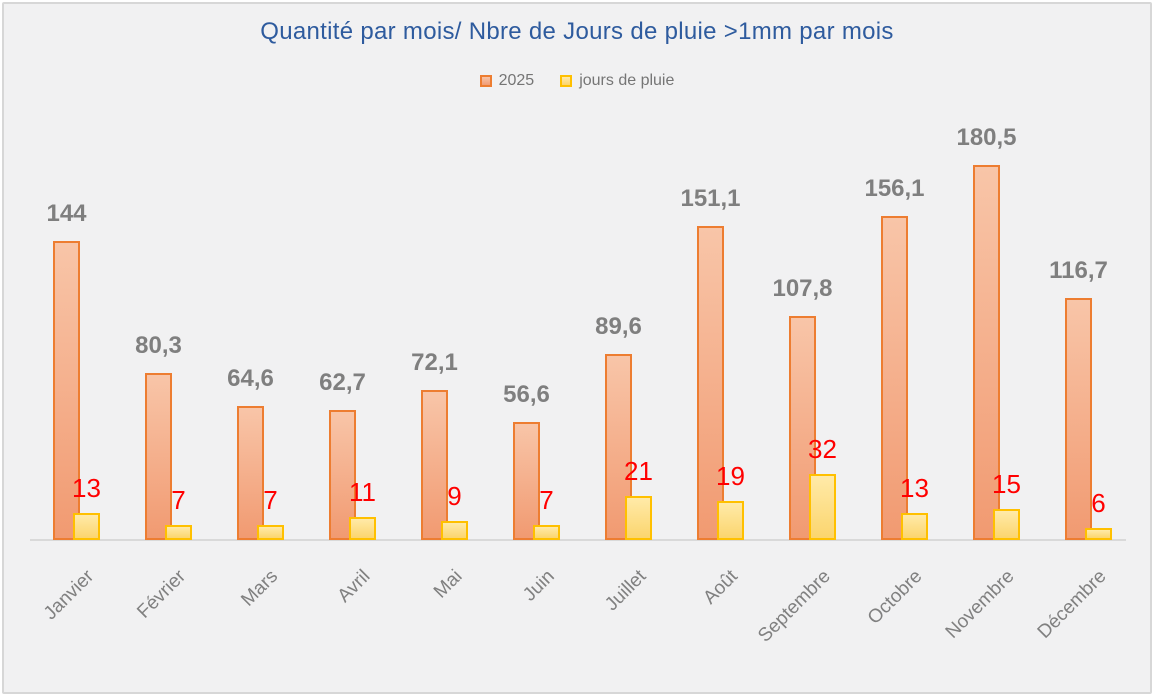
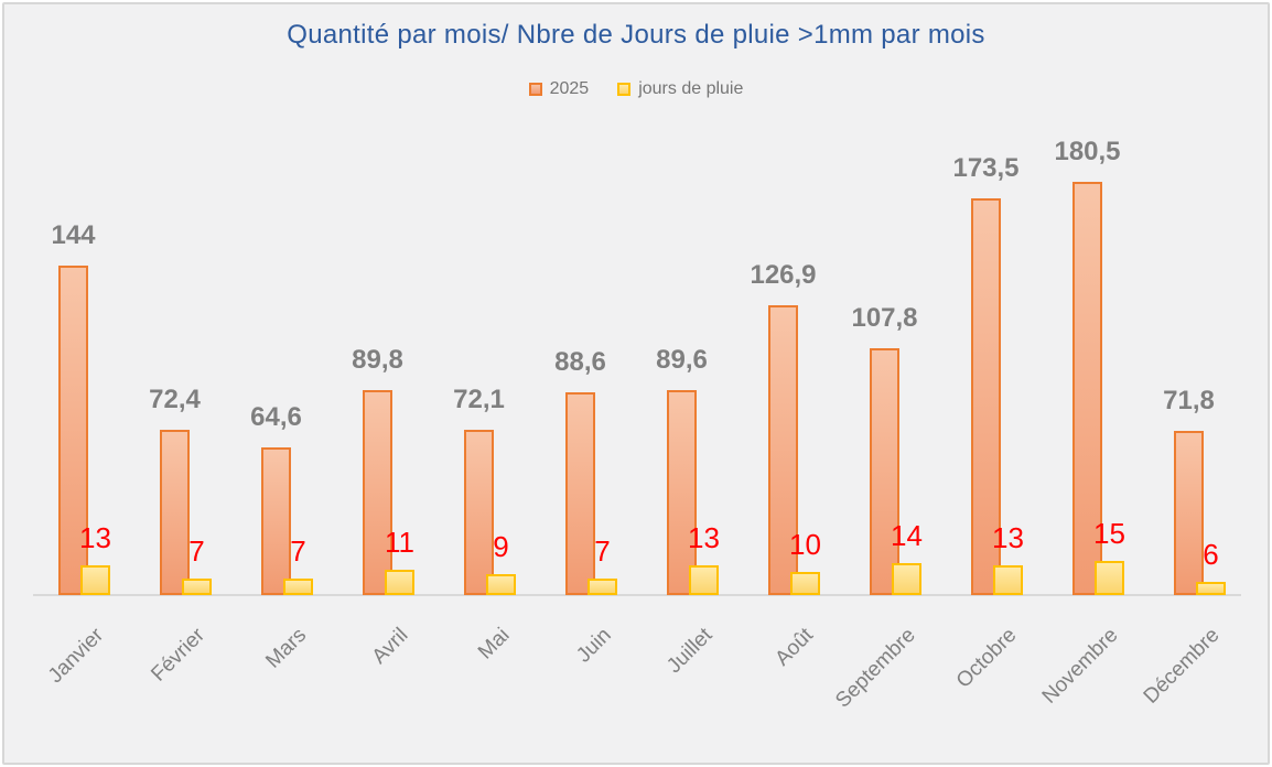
2025/Février: 80,3 -> 72,4
2025/Avril: 62,7 -> 89,8
2025/Juin: 56,6 -> 88,6
jours de pluie/Juillet: 21 -> 13
2025/Août: 151,1 -> 126,9
jours de pluie/Août: 19 -> 10
jours de pluie/Septembre: 32 -> 14
2025/Octobre: 156,1 -> 173,5
2025/Décembre: 116,7 -> 71,8
